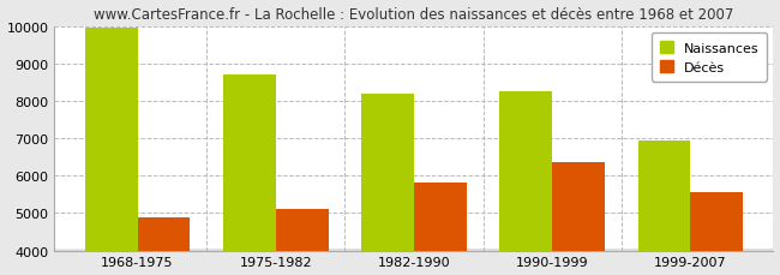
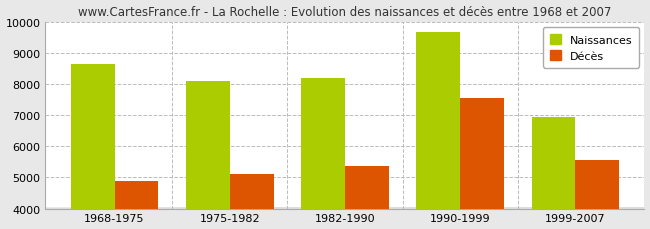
Naissances/1968-1975: 9950 -> 8650
Naissances/1975-1982: 8700 -> 8100
Décès/1982-1990: 5800 -> 5350
Naissances/1990-1999: 8250 -> 9650
Décès/1990-1999: 6350 -> 7550
